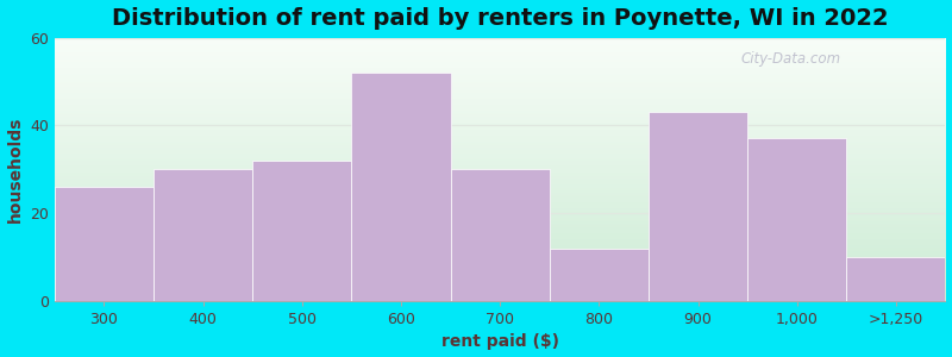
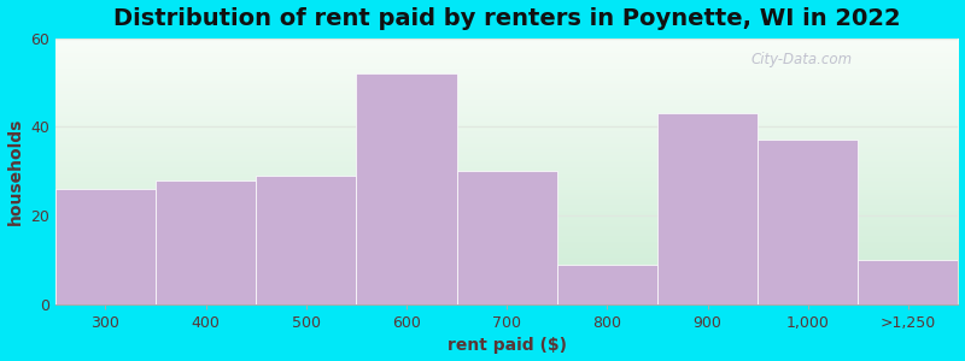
400: 30 -> 28
500: 32 -> 29
800: 12 -> 9
